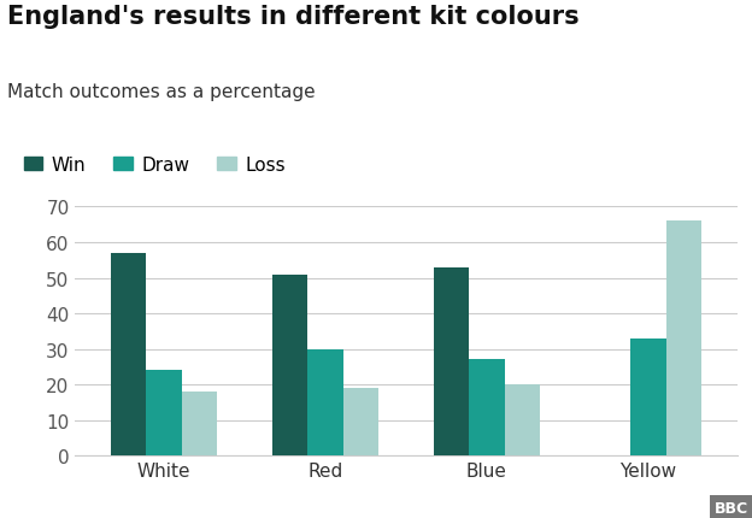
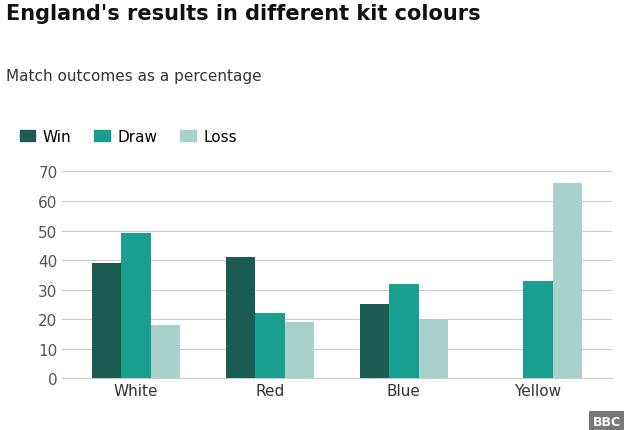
Win/White: 57 -> 39
Draw/White: 24 -> 49
Win/Red: 51 -> 41
Draw/Red: 30 -> 22
Win/Blue: 53 -> 25
Draw/Blue: 27 -> 32
